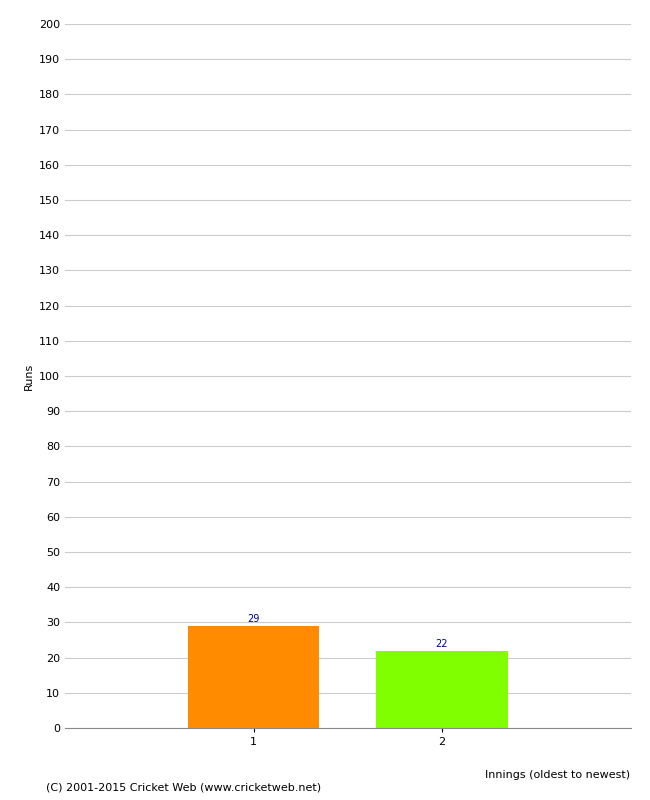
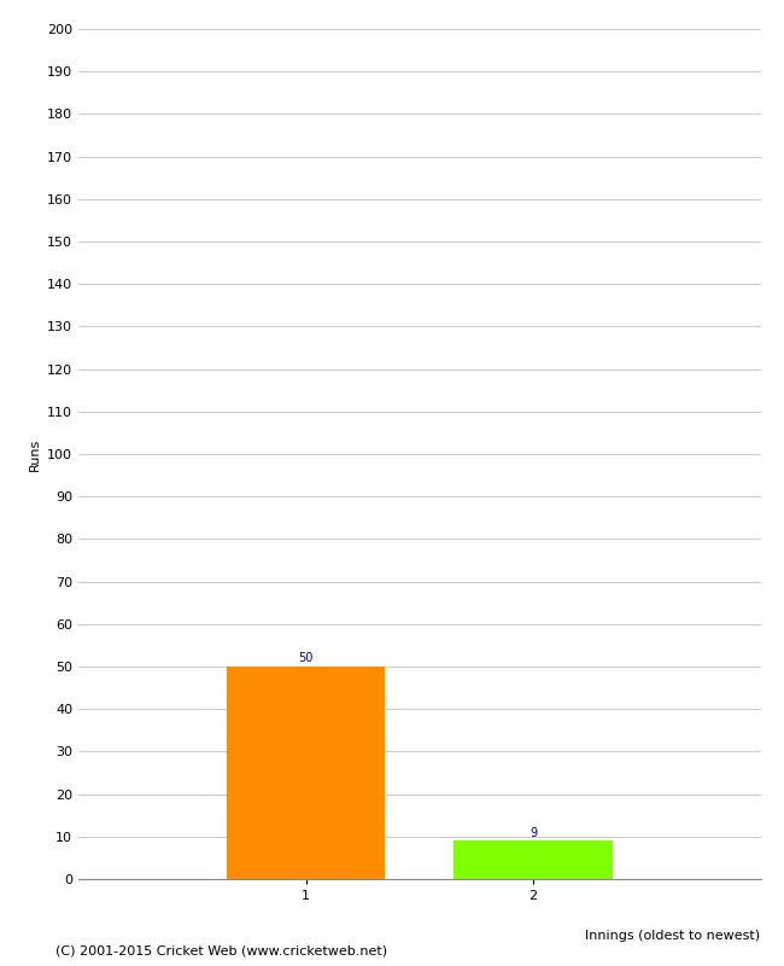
1: 29 -> 50
2: 22 -> 9
